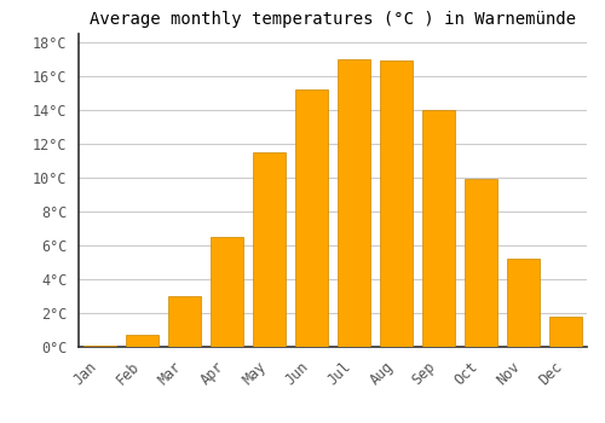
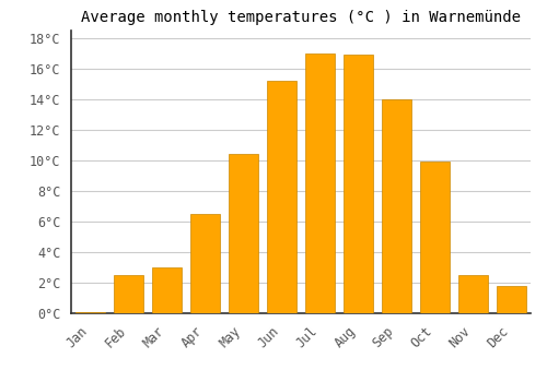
Feb: 0.7°C -> 2.5°C
May: 11.5°C -> 10.4°C
Nov: 5.2°C -> 2.5°C
